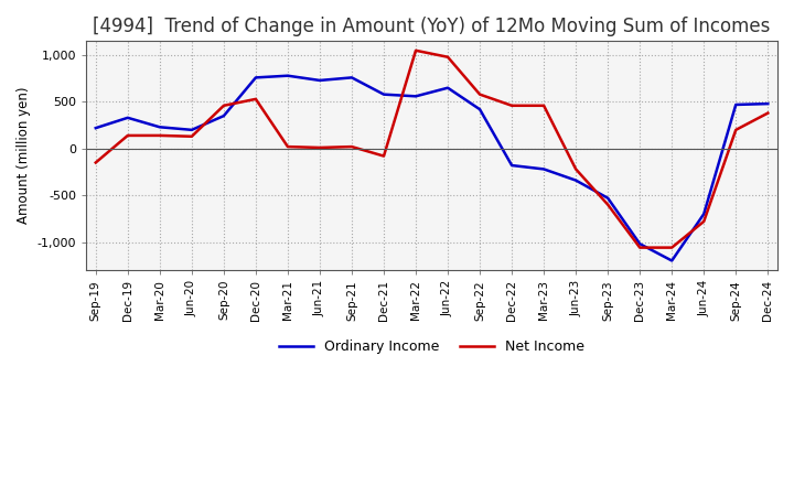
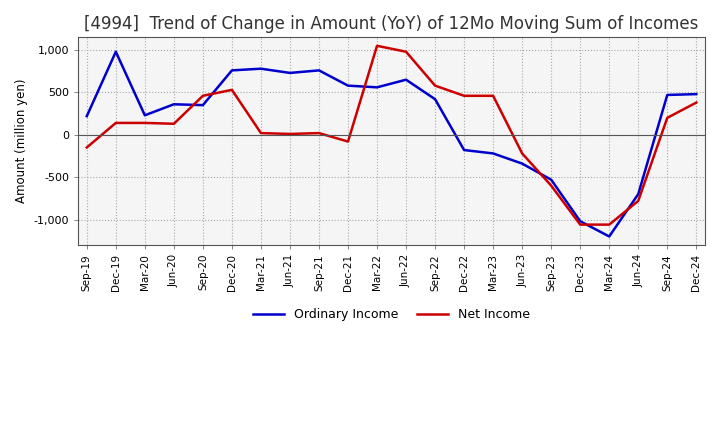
Ordinary Income/Dec-19: 330 -> 980
Ordinary Income/Jun-20: 200 -> 360
